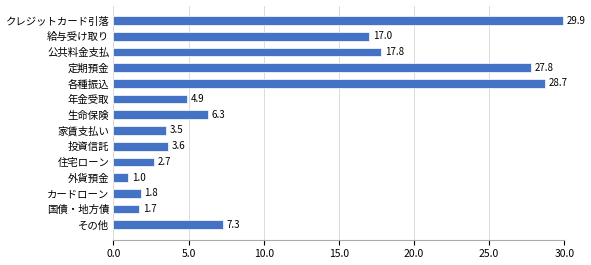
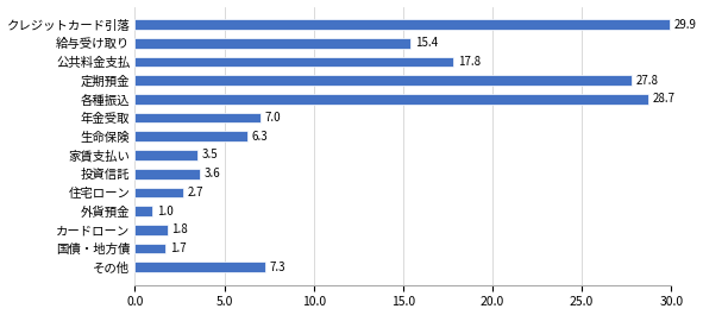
給与受け取り: 17.0 -> 15.4
年金受取: 4.9 -> 7.0
